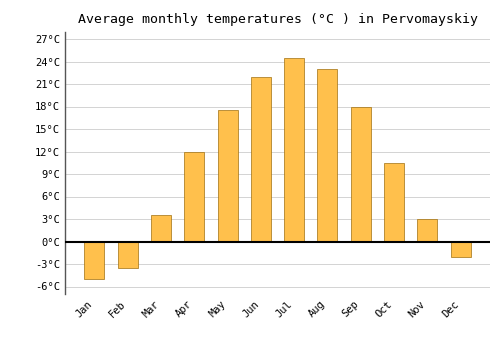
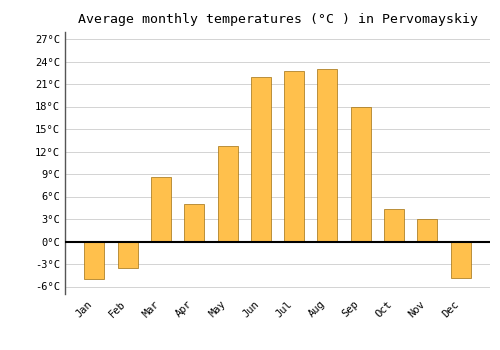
Mar: 3.5°C -> 8.6°C
Apr: 12.0°C -> 5.0°C
May: 17.5°C -> 12.8°C
Jul: 24.5°C -> 22.8°C
Oct: 10.5°C -> 4.4°C
Dec: -2.0°C -> -4.8°C
